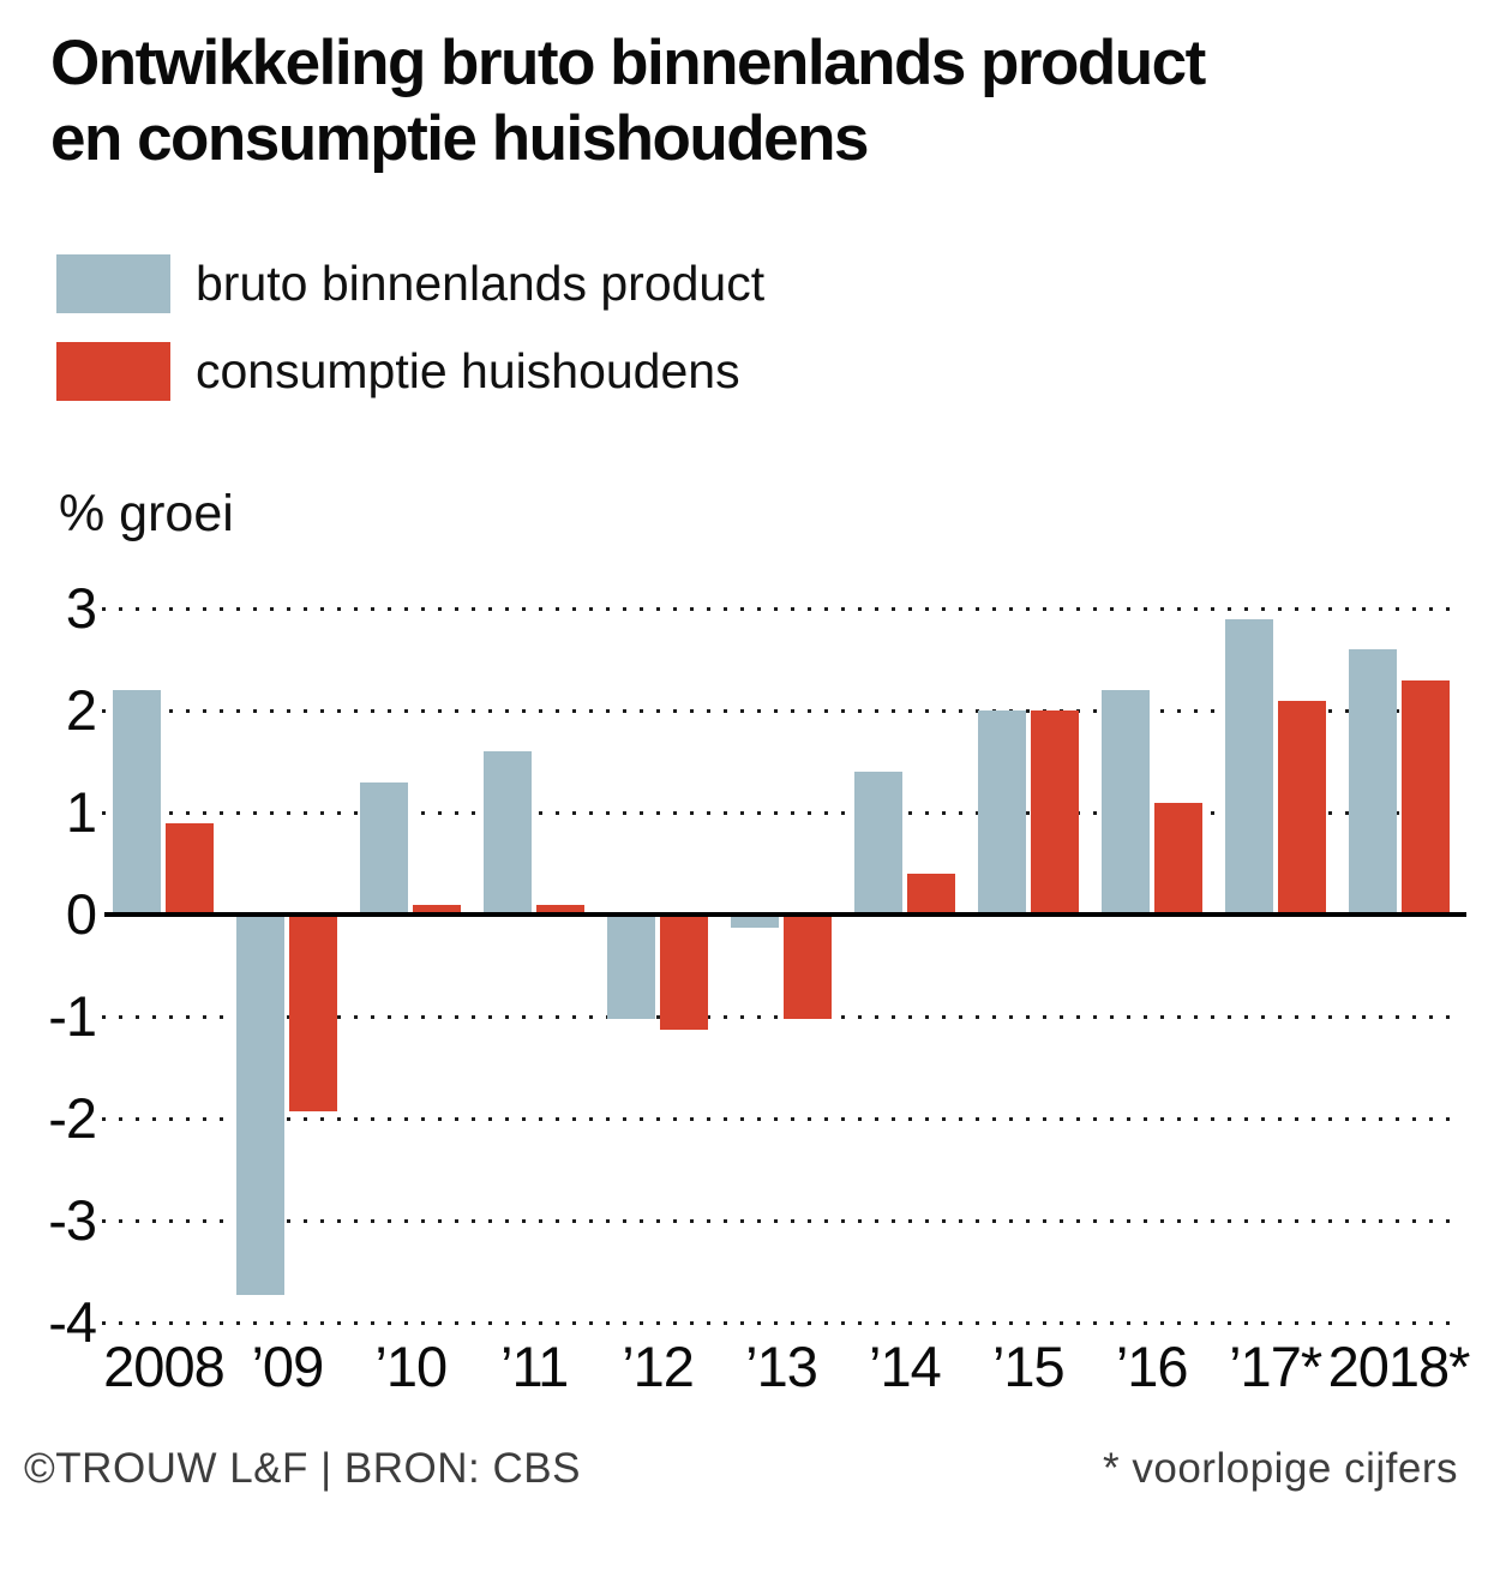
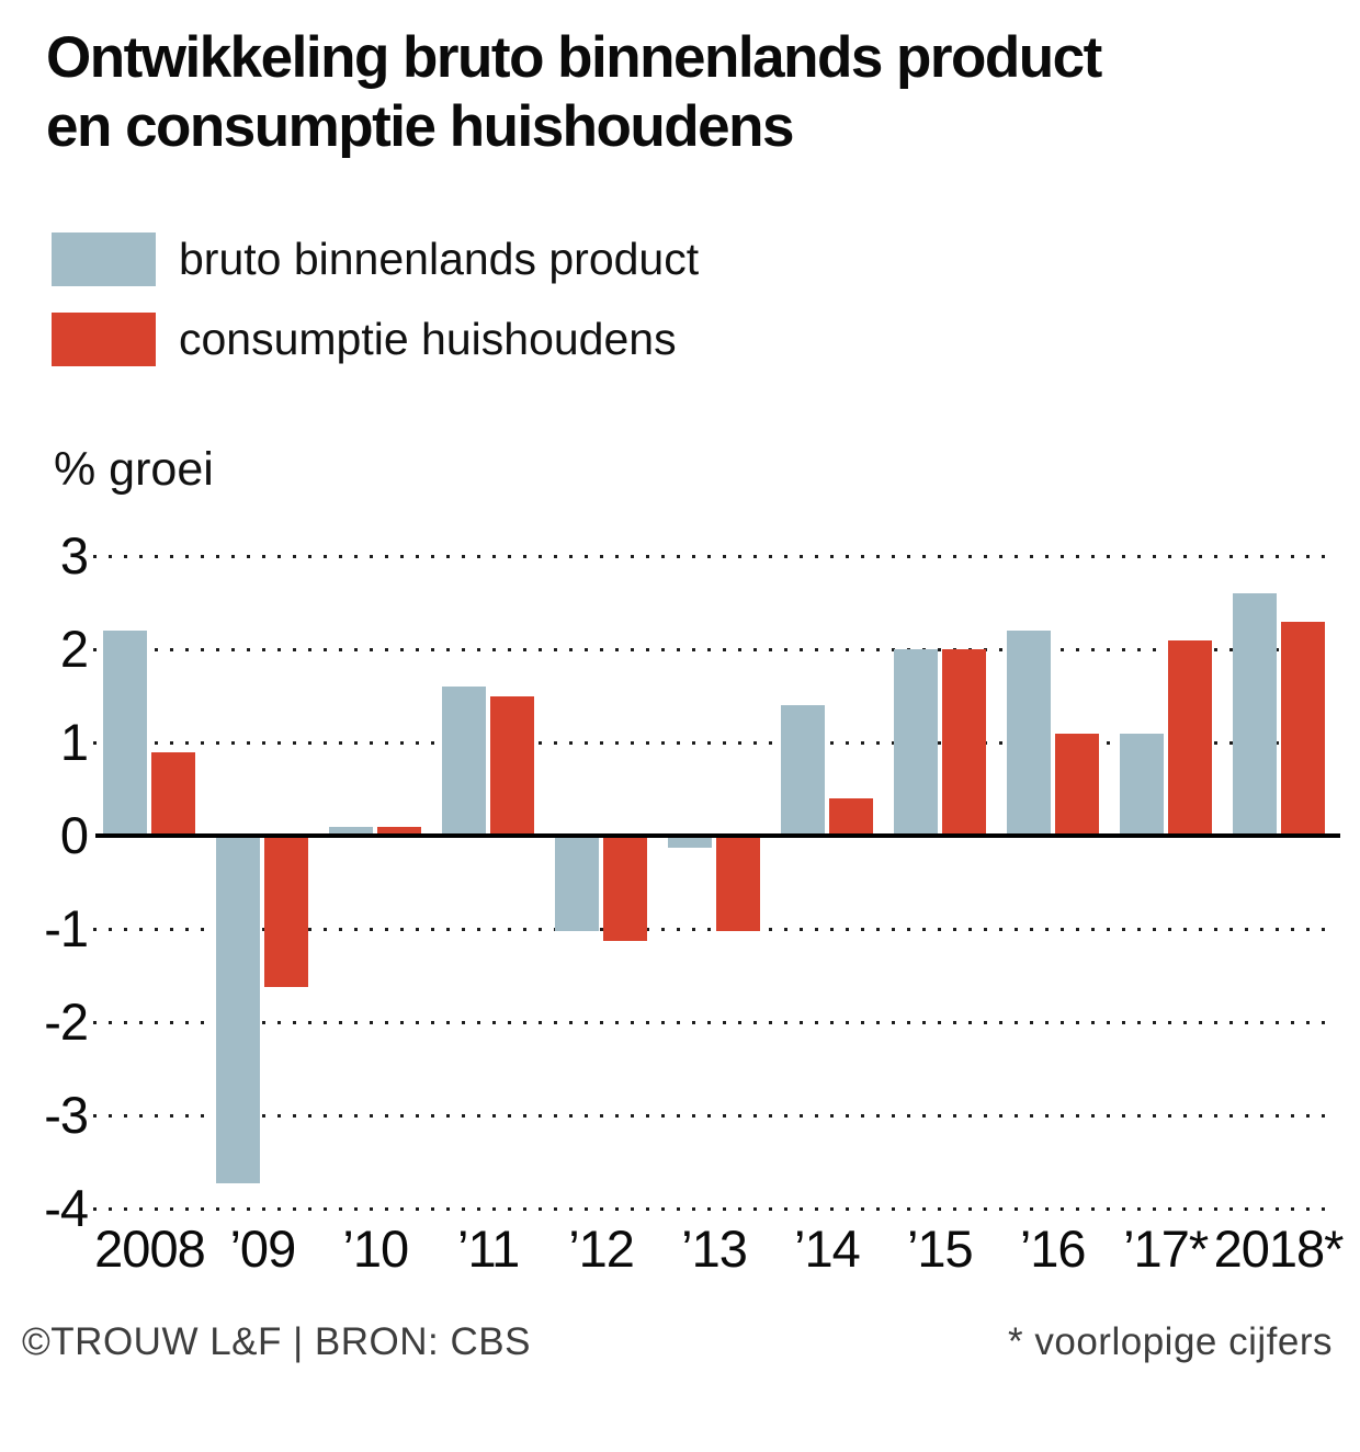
consumptie huishoudens/’09: -1.9 -> -1.6
bruto binnenlands product/’10: 1.3 -> 0.1
consumptie huishoudens/’11: 0.1 -> 1.5
bruto binnenlands product/’17*: 2.9 -> 1.1
